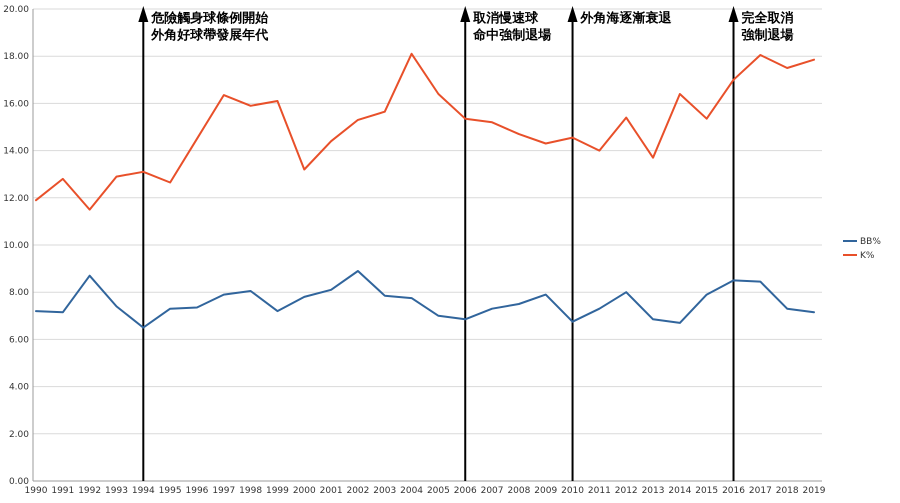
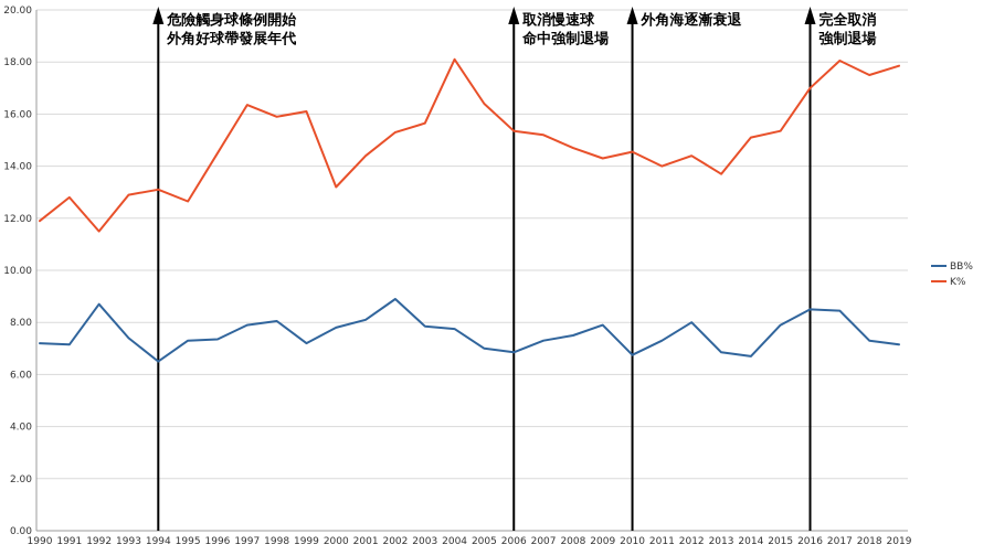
K%/2012: 15.4 -> 14.4
K%/2014: 16.4 -> 15.1
